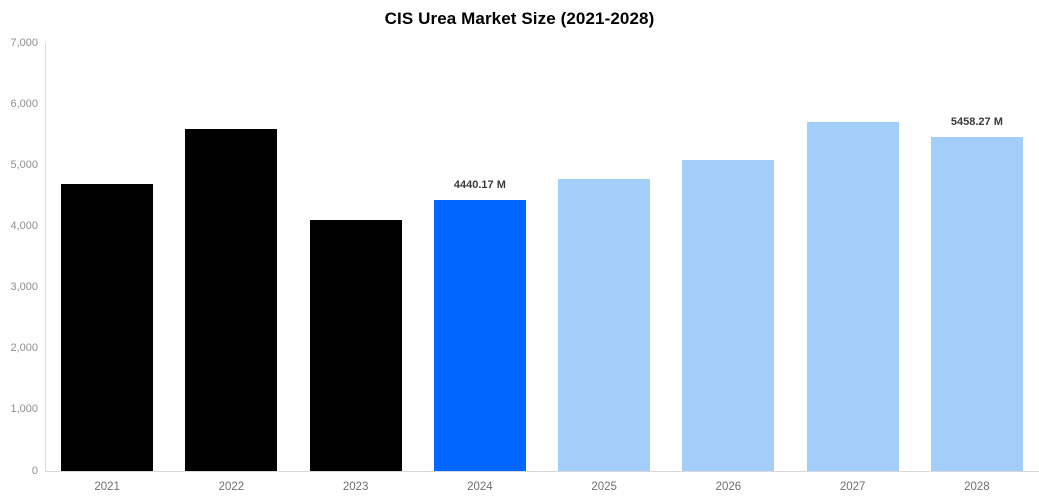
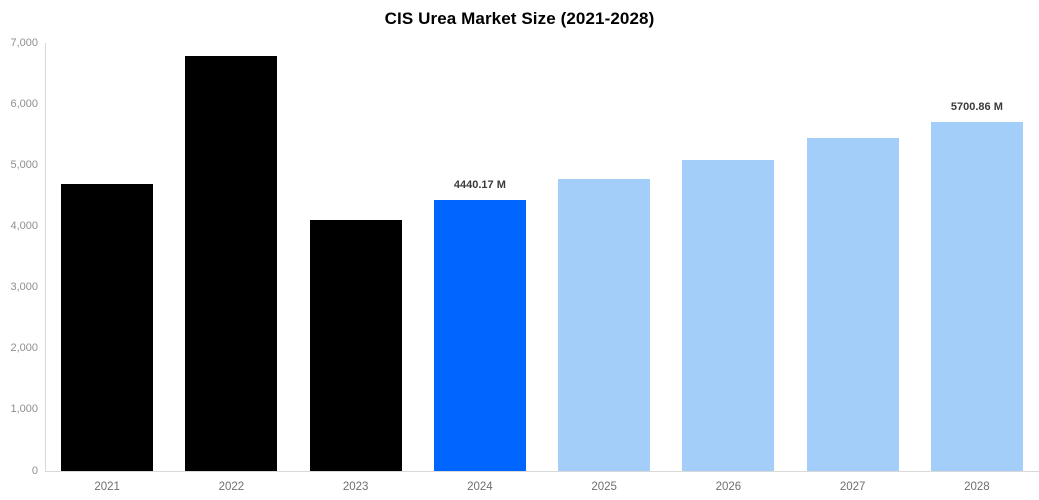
2022: 5600 -> 6800
2027: 5700 -> 5400
2028: 5458.27 -> 5700.86
